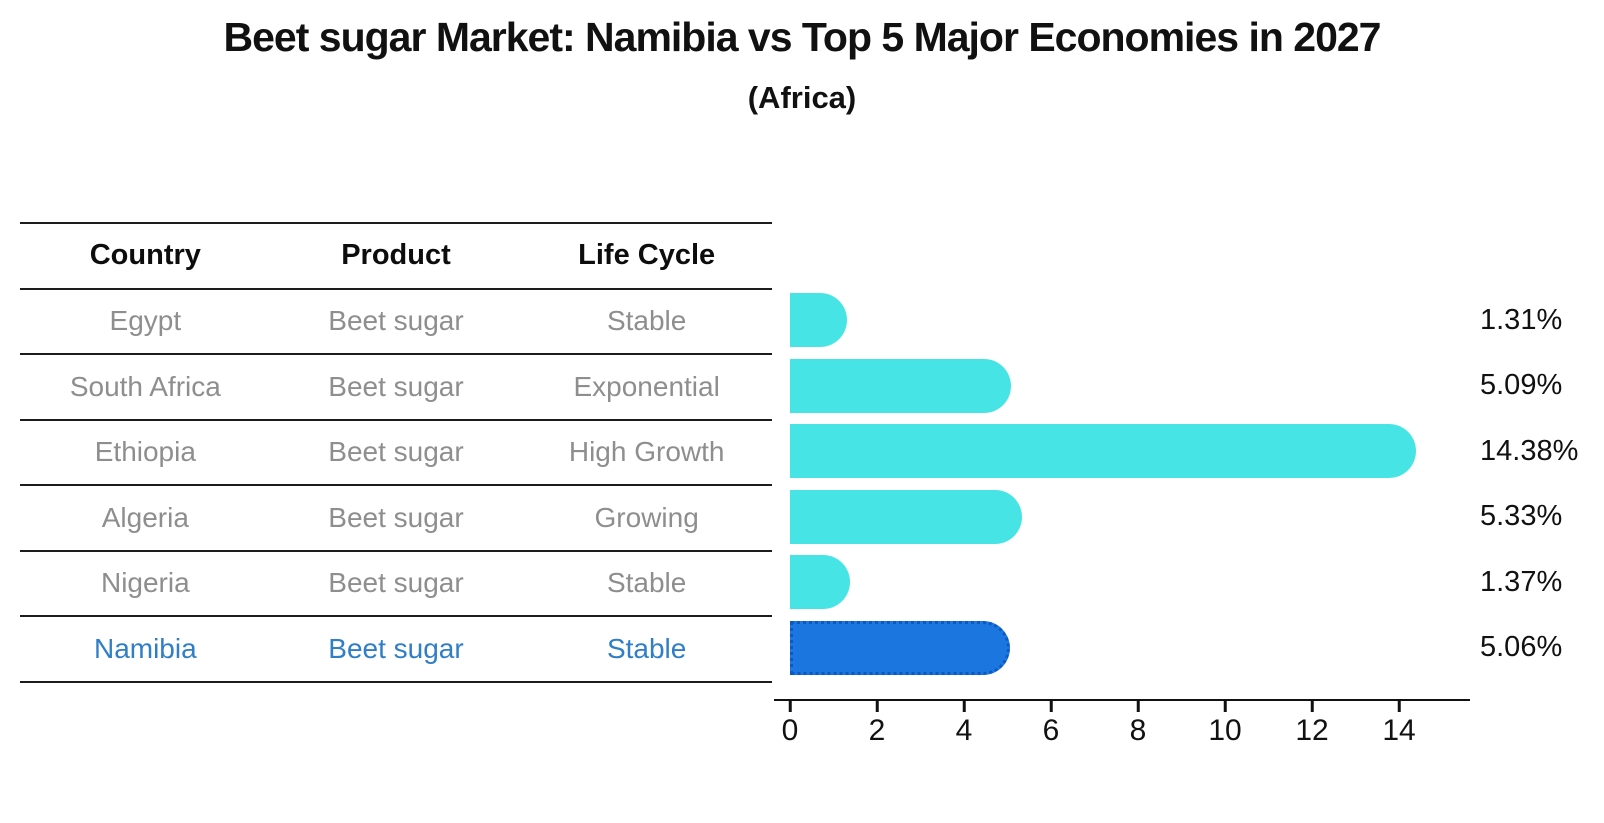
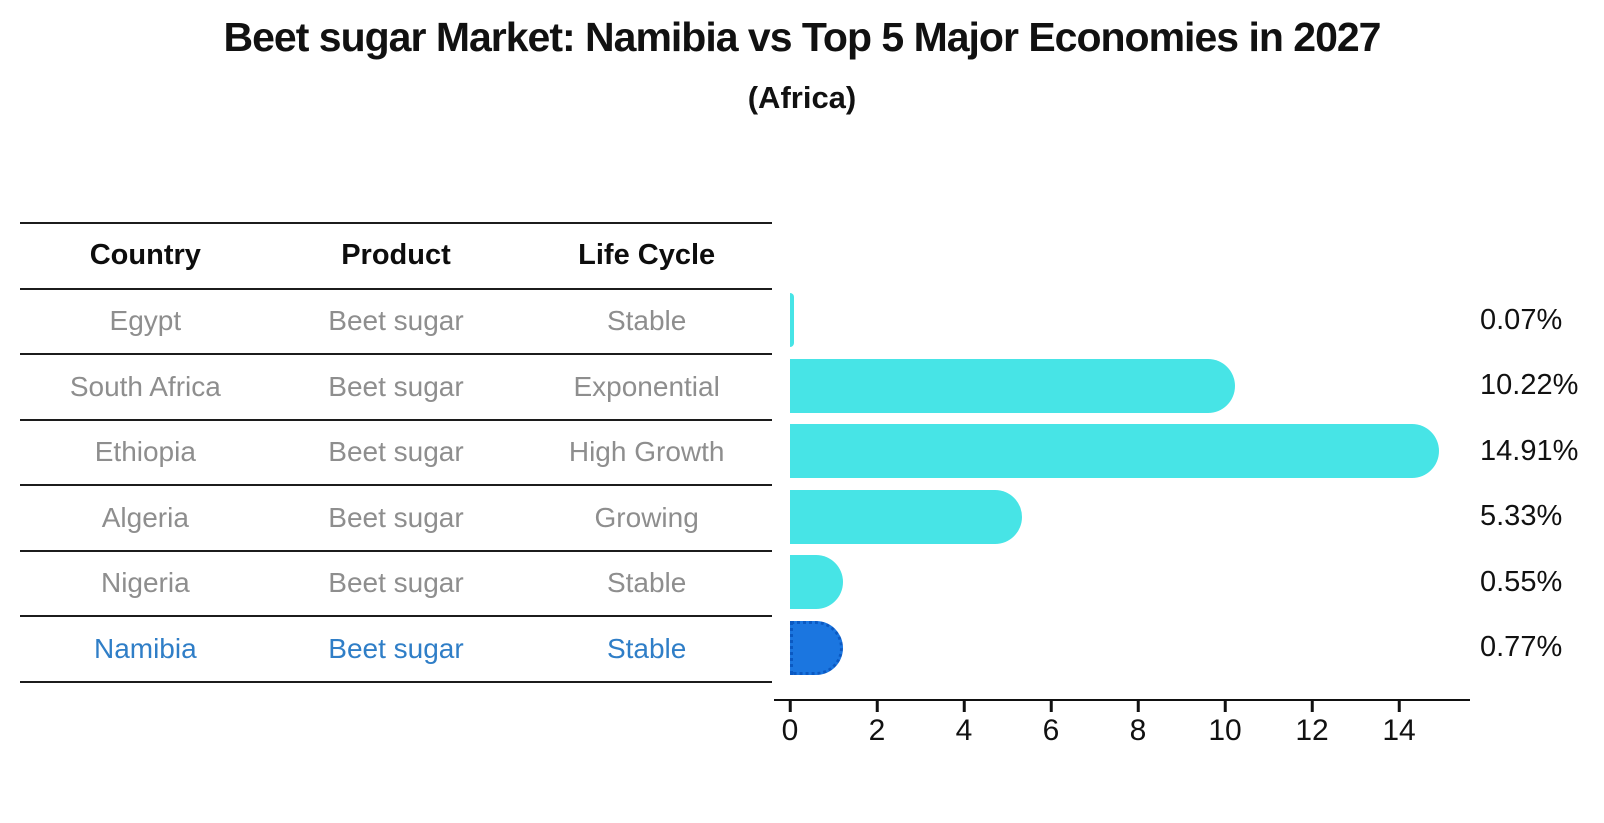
Egypt: 1.31% -> 0.07%
South Africa: 5.09% -> 10.22%
Ethiopia: 14.38% -> 14.91%
Nigeria: 1.37% -> 0.55%
Namibia: 5.06% -> 0.77%
